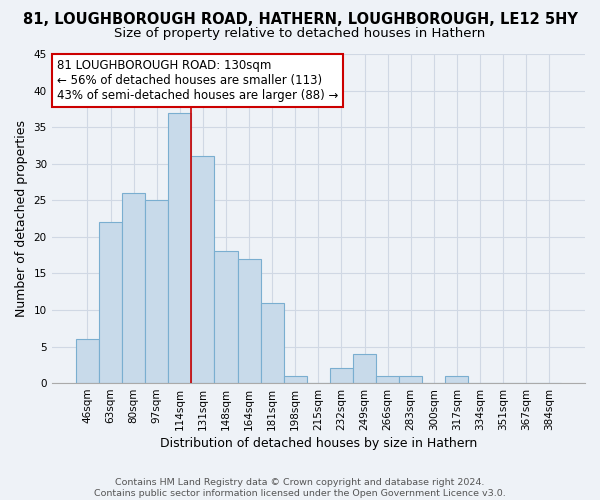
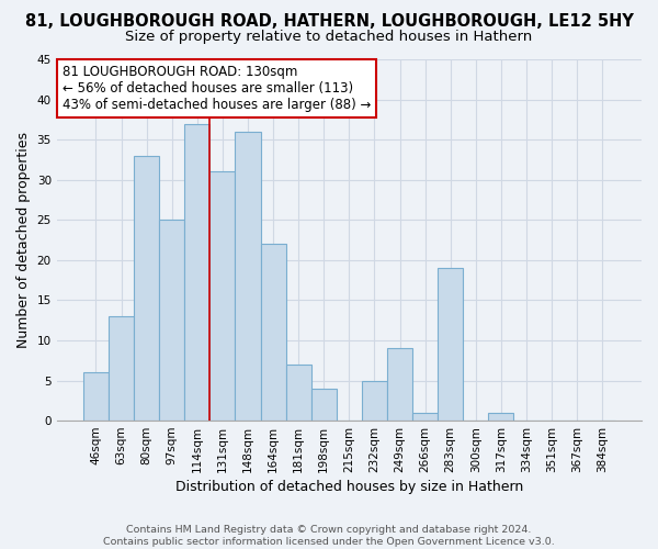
63sqm: 22 -> 13
80sqm: 26 -> 33
148sqm: 18 -> 36
164sqm: 17 -> 22
181sqm: 11 -> 7
198sqm: 1 -> 4
232sqm: 2 -> 5
249sqm: 4 -> 9
283sqm: 1 -> 19
